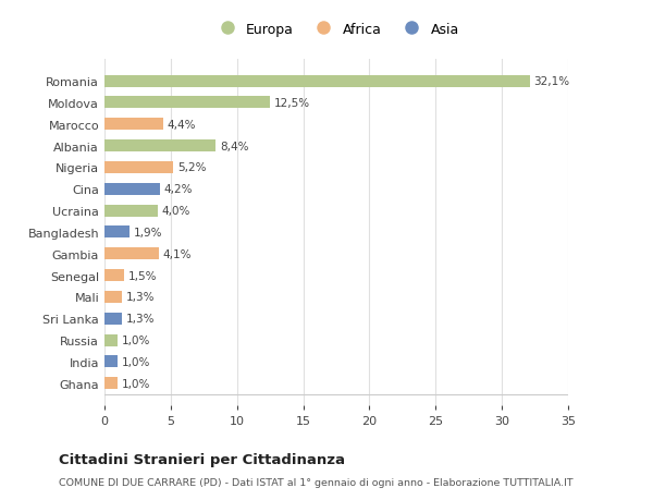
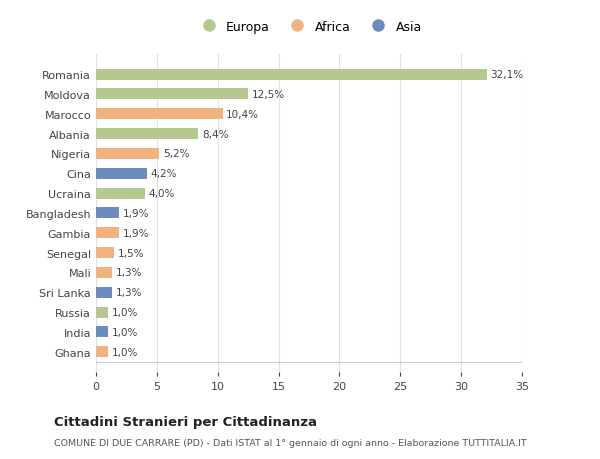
Marocco: 4,4% -> 10,4%
Gambia: 4,1% -> 1,9%
